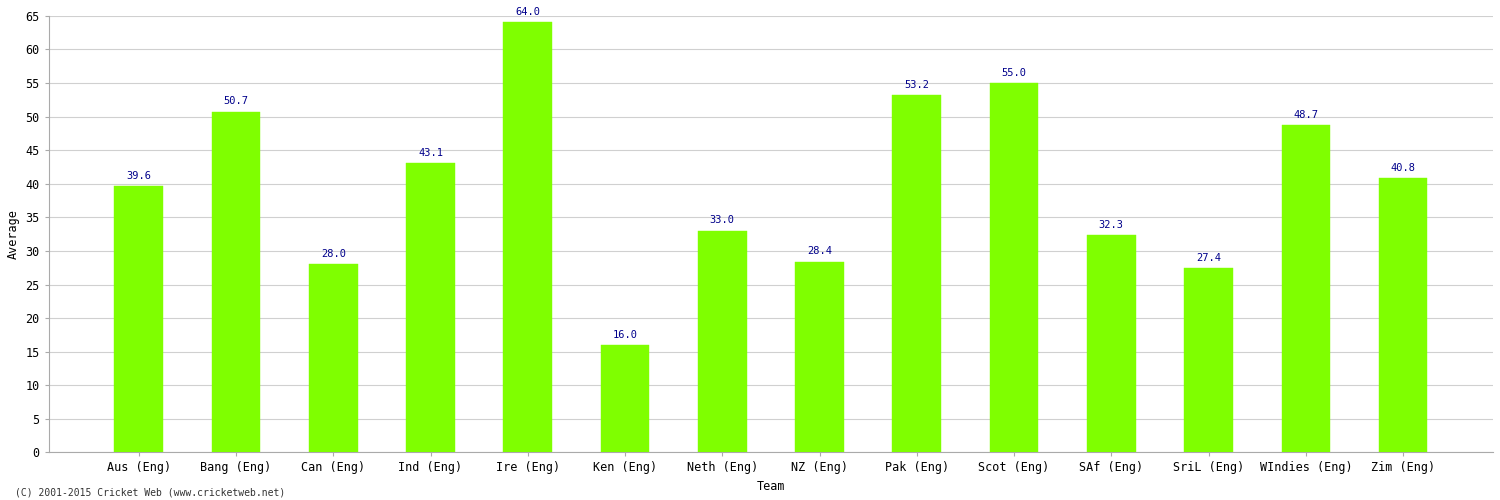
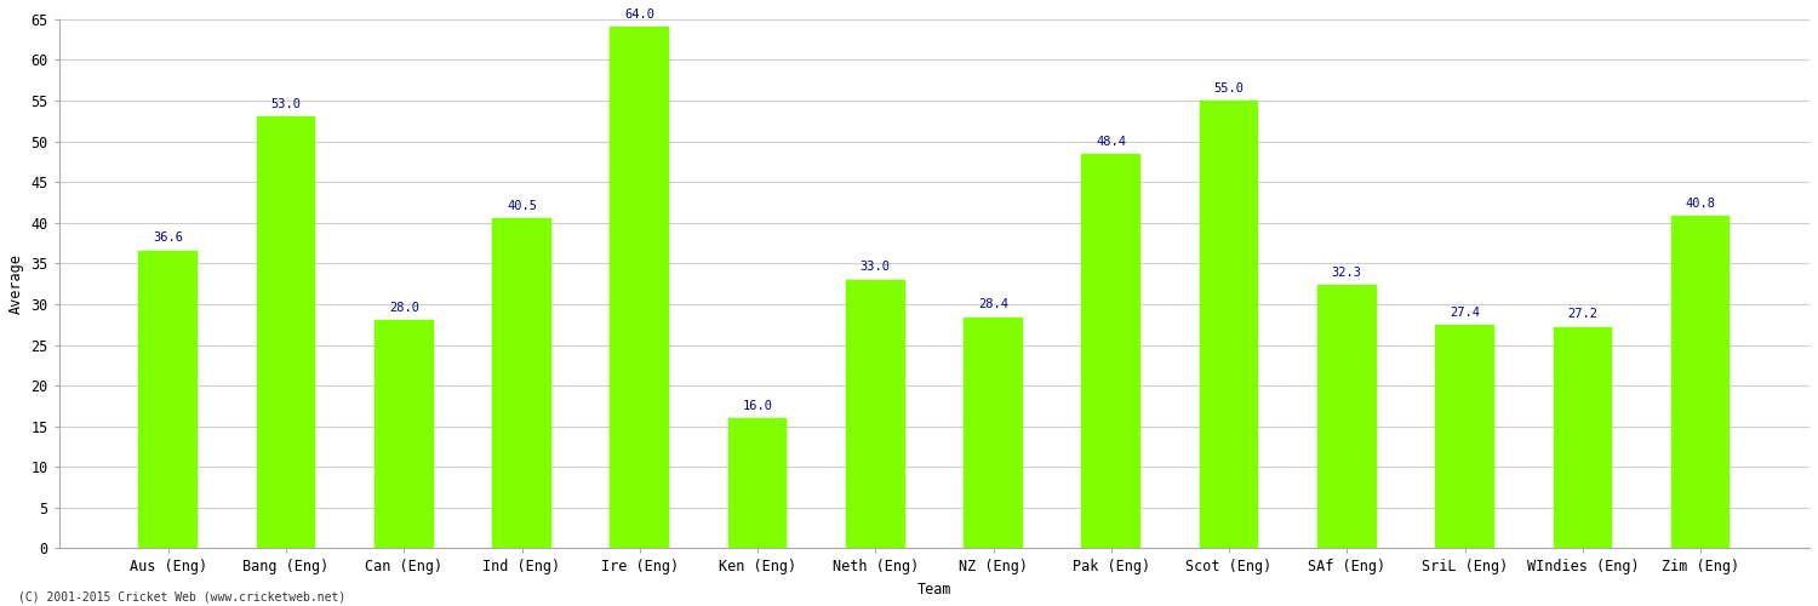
Aus (Eng): 39.6 -> 36.6
Bang (Eng): 50.7 -> 53.0
Ind (Eng): 43.1 -> 40.5
Pak (Eng): 53.2 -> 48.4
WIndies (Eng): 48.7 -> 27.2
